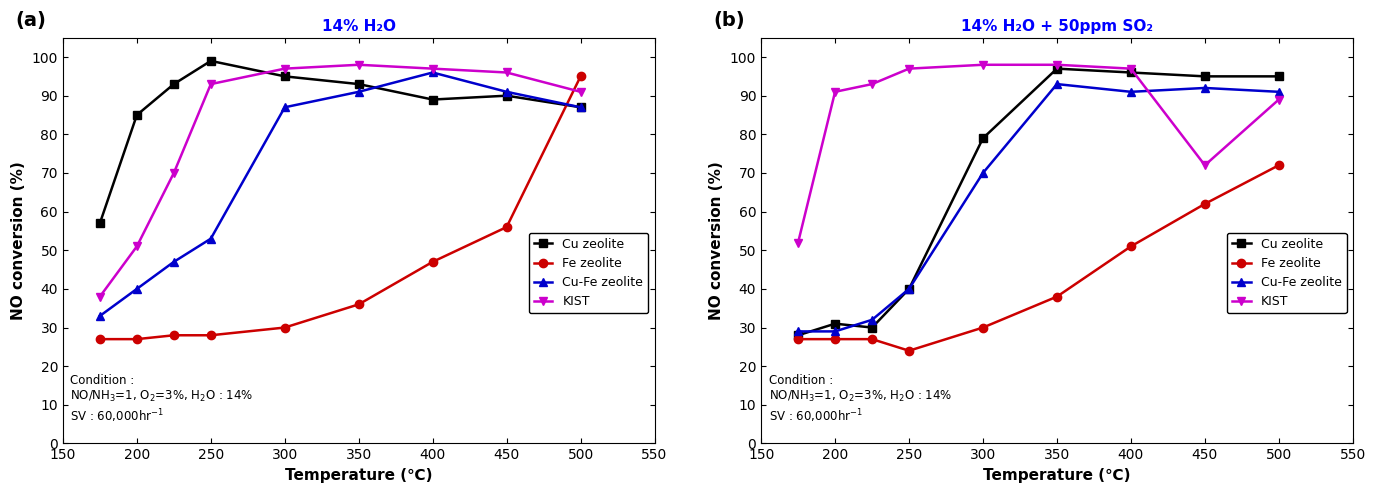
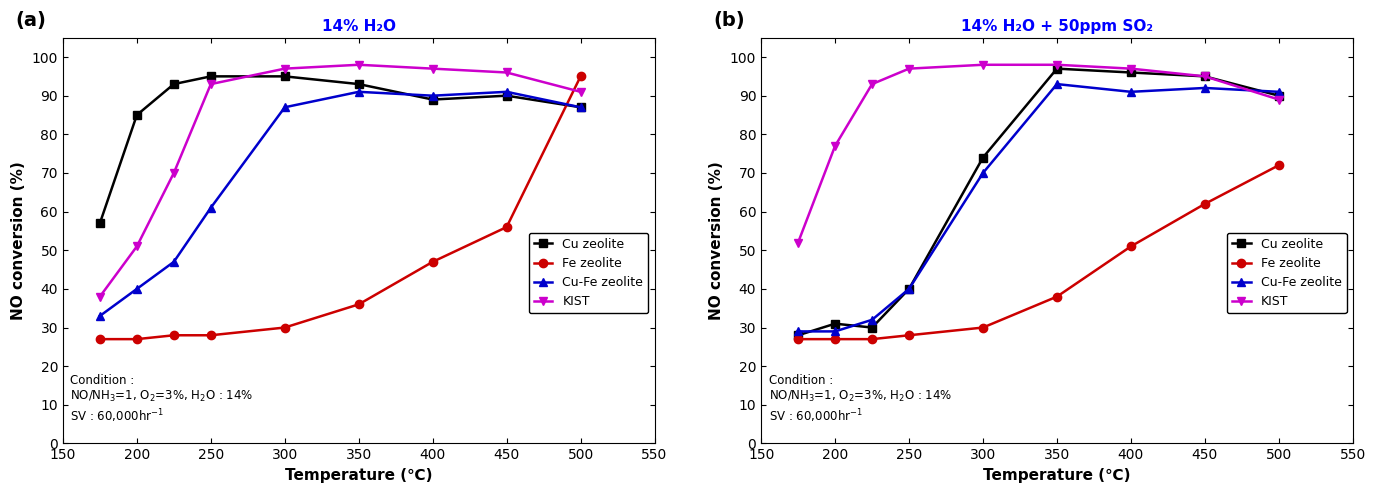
14% H₂O/Cu zeolite/250: 99 -> 95
14% H₂O/Cu-Fe zeolite/250: 53 -> 61
14% H₂O/Cu-Fe zeolite/400: 96 -> 90
14% H₂O + 50ppm SO₂/KIST/200: 91 -> 77
14% H₂O + 50ppm SO₂/Fe zeolite/250: 24 -> 28
14% H₂O + 50ppm SO₂/Cu zeolite/300: 79 -> 74
14% H₂O + 50ppm SO₂/KIST/450: 72 -> 95
14% H₂O + 50ppm SO₂/Cu zeolite/500: 95 -> 90
